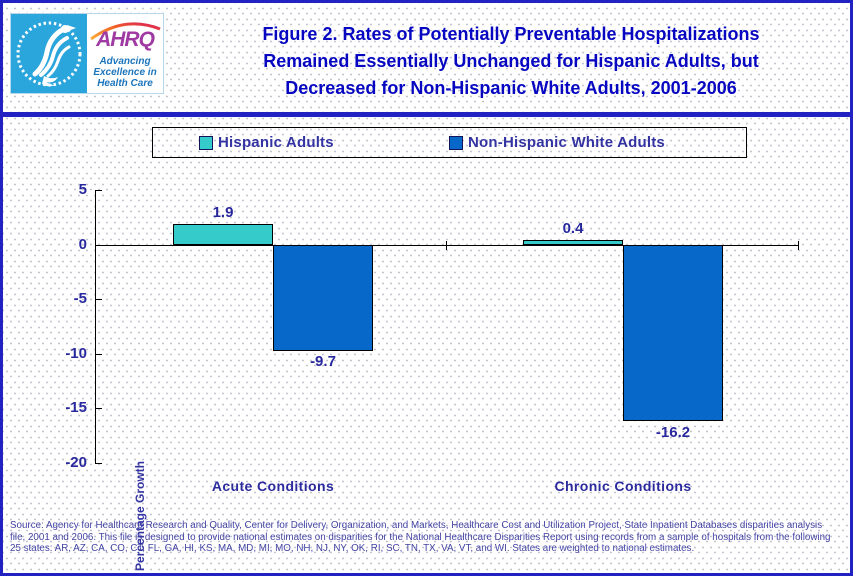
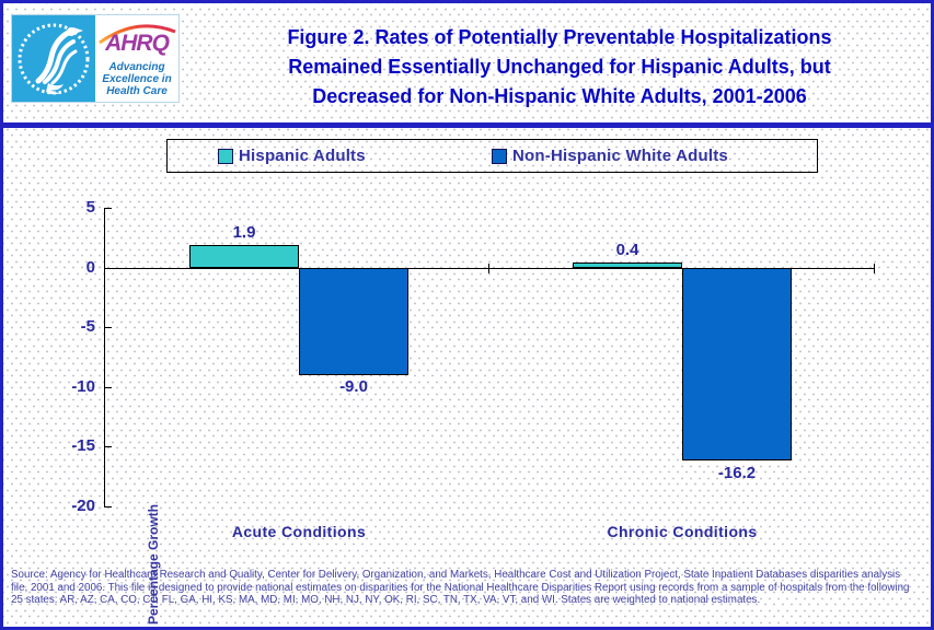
Non-Hispanic White Adults/Acute Conditions: -9.7 -> -9.0
